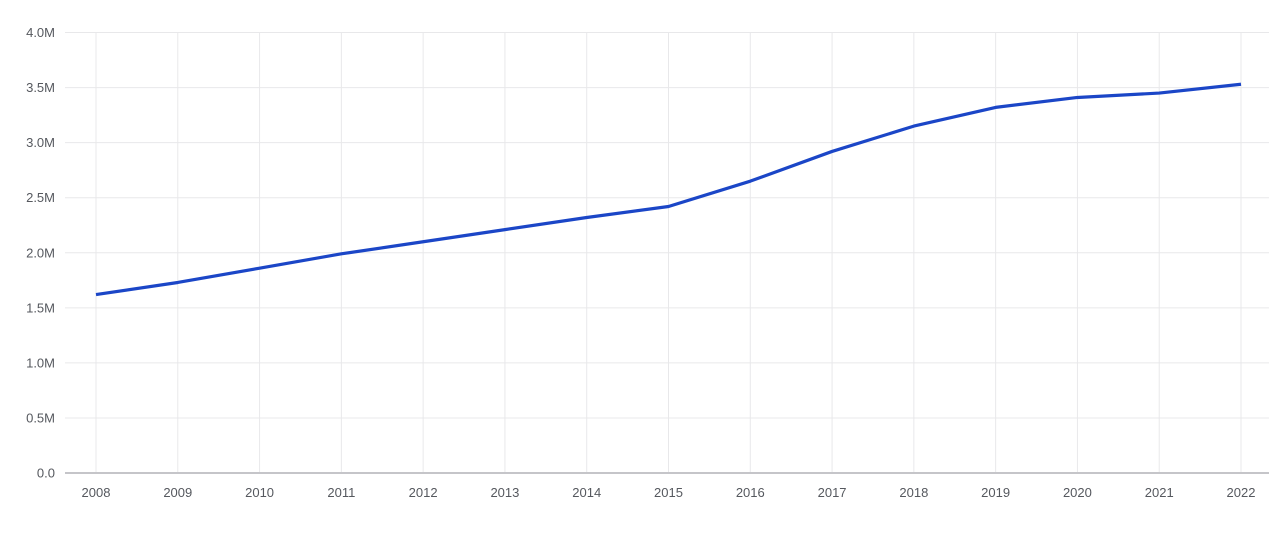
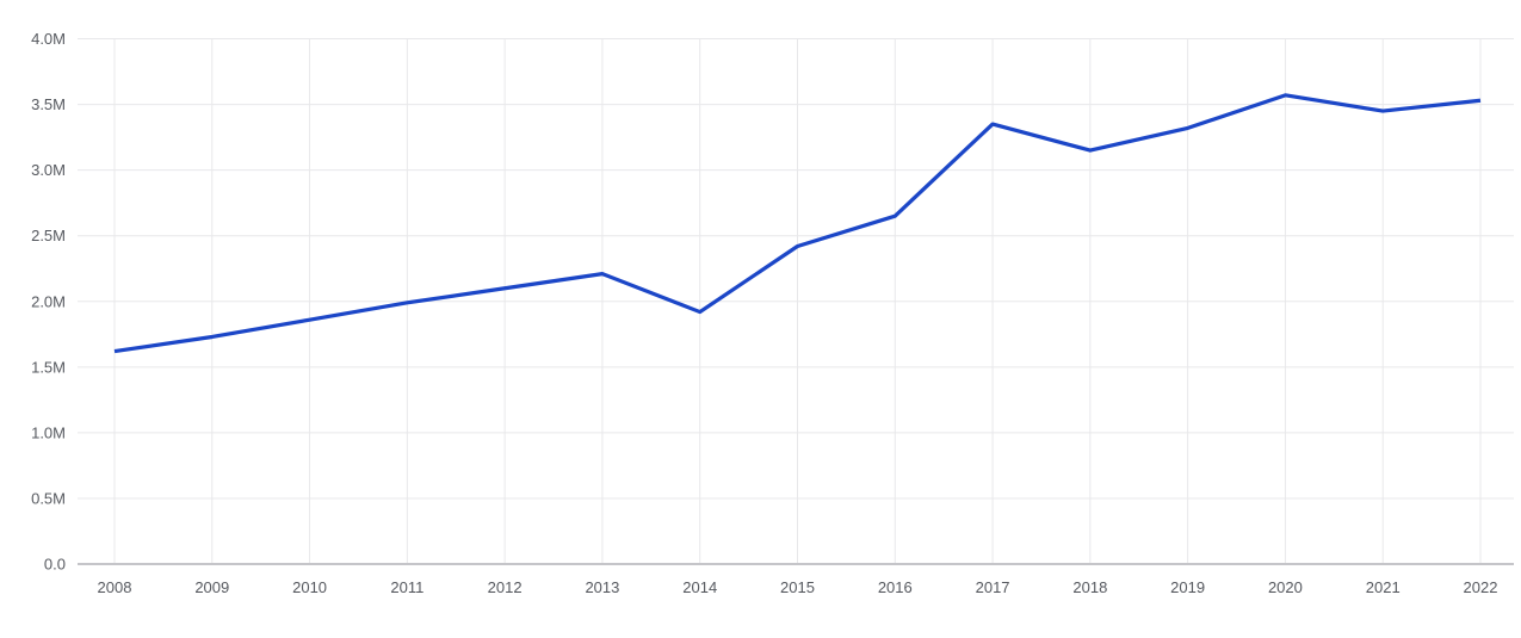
2014: 2.32M -> 1.92M
2017: 2.92M -> 3.35M
2020: 3.41M -> 3.57M
